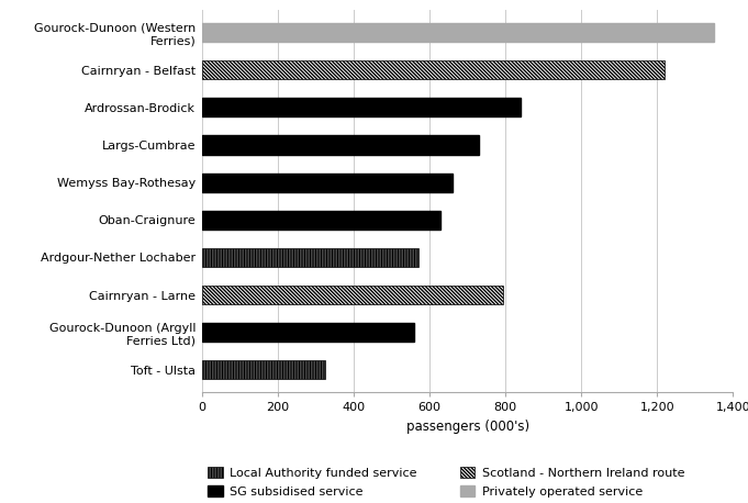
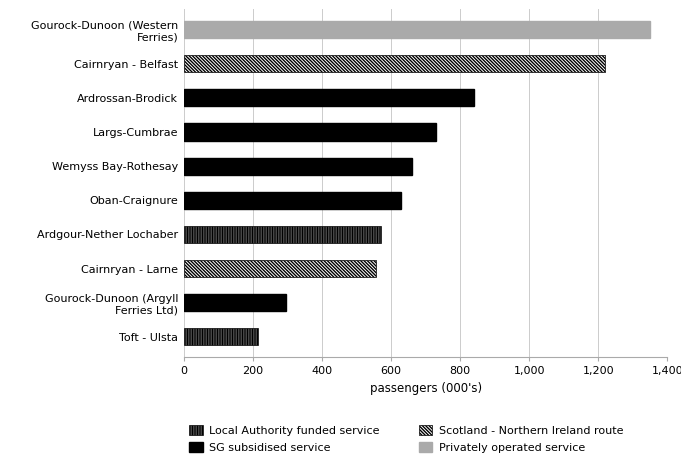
Cairnryan - Larne: 795 -> 555
Gourock-Dunoon (Argyll Ferries Ltd): 560 -> 295
Toft - Ulsta: 325 -> 215
